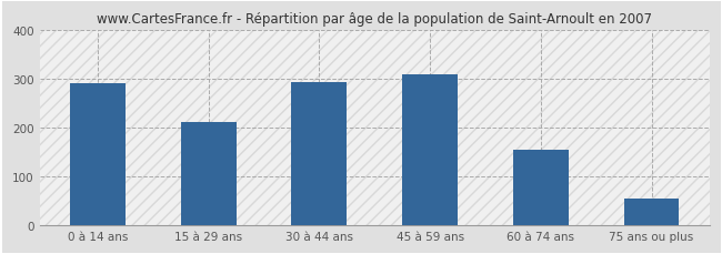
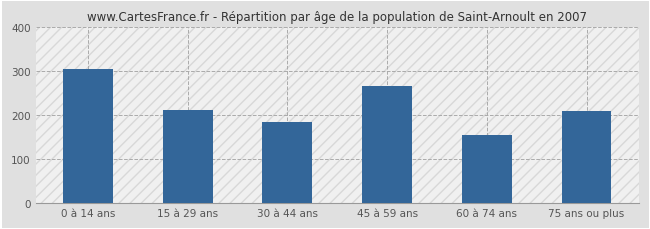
0 à 14 ans: 290 -> 305
30 à 44 ans: 293 -> 185
45 à 59 ans: 310 -> 265
75 ans ou plus: 55 -> 210
